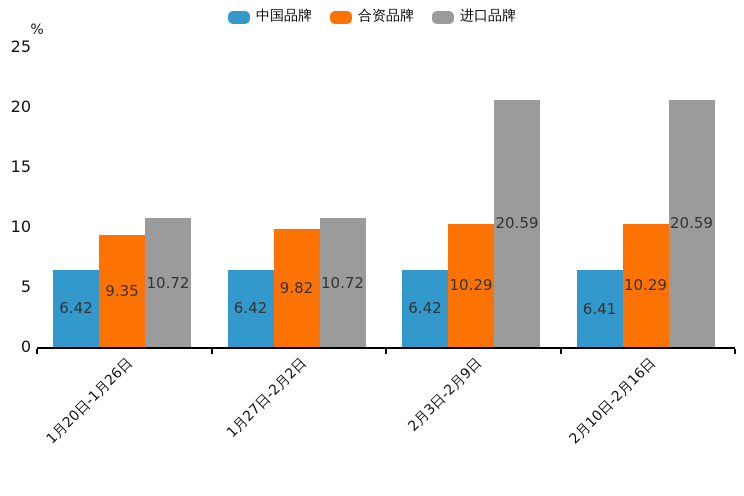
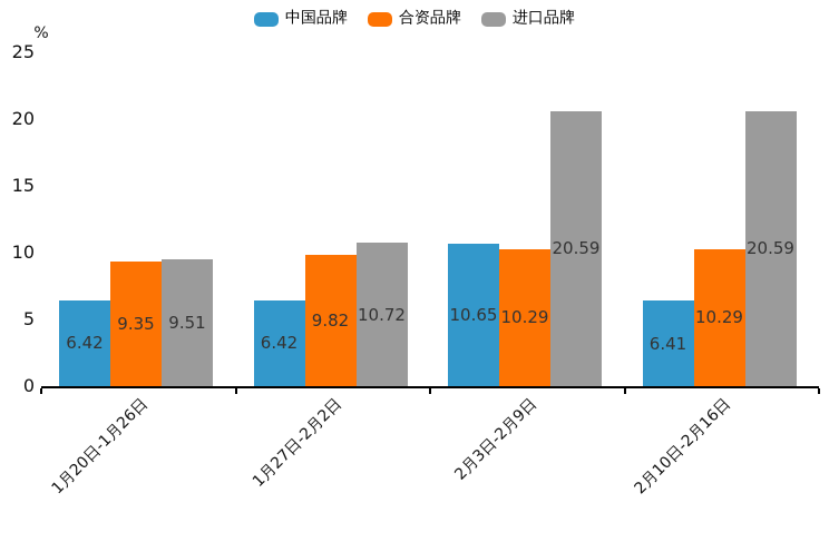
进口品牌/1月20日-1月26日: 10.72 -> 9.51
中国品牌/2月3日-2月9日: 6.42 -> 10.65
